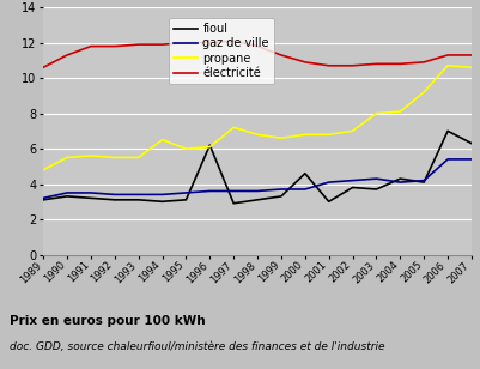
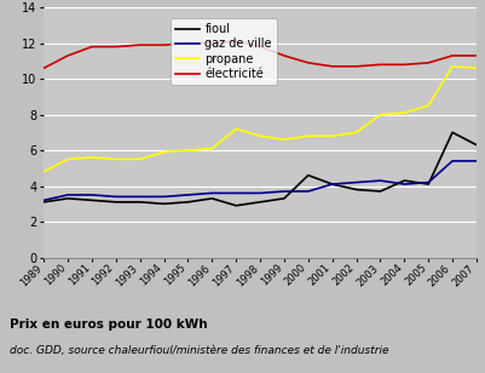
propane/1994: 6.5 -> 5.9
fioul/1996: 6.2 -> 3.3
fioul/2001: 3.0 -> 4.1
propane/2005: 9.2 -> 8.5
